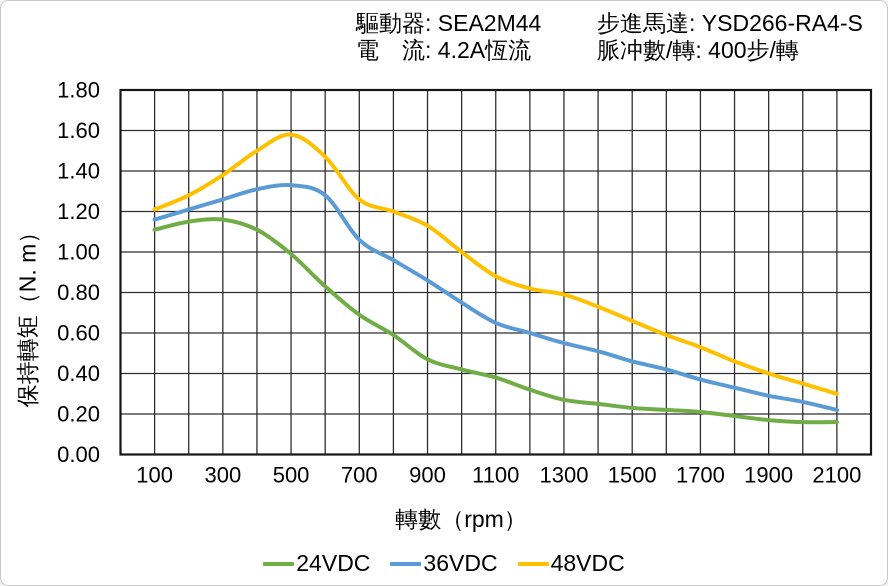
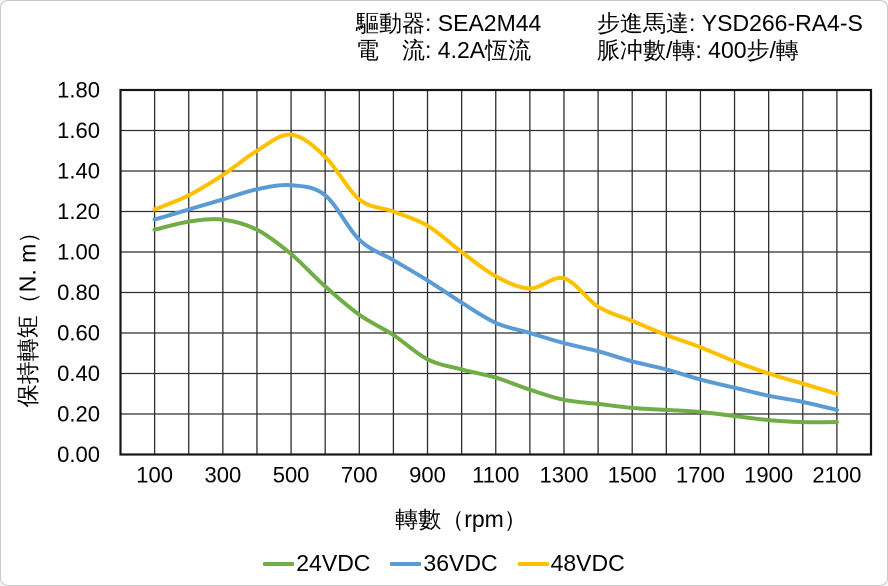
48VDC/1300: 0.79 -> 0.87
